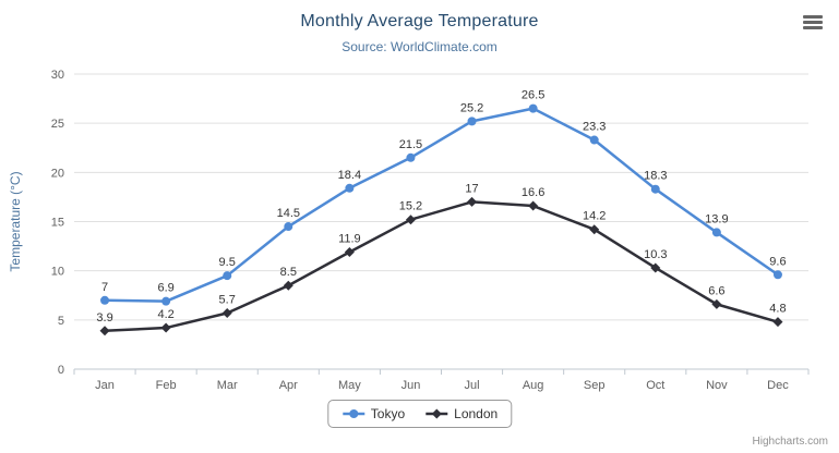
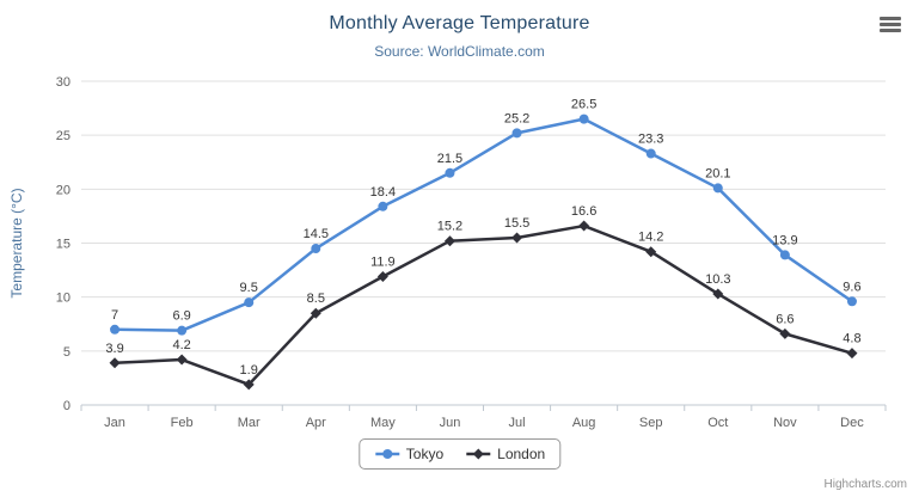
London/Mar: 5.7 -> 1.9
London/Jul: 17 -> 15.5
Tokyo/Oct: 18.3 -> 20.1
